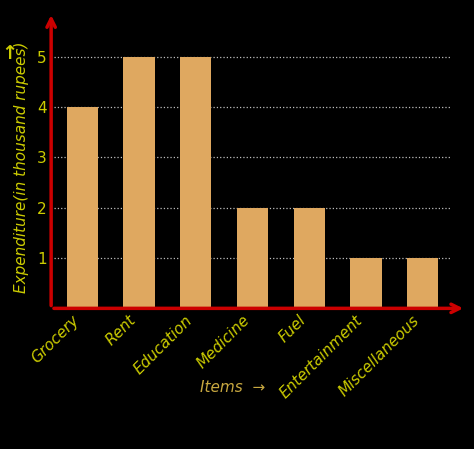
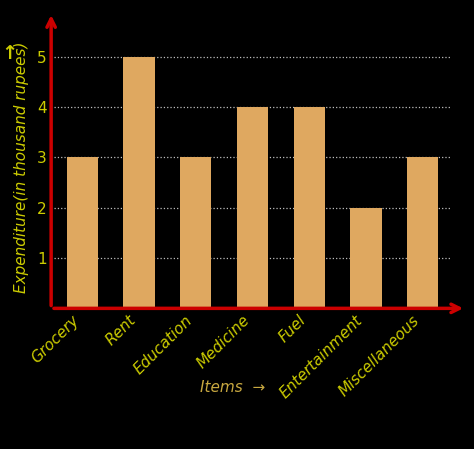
Grocery: 4 -> 3
Education: 5 -> 3
Medicine: 2 -> 4
Fuel: 2 -> 4
Entertainment: 1 -> 2
Miscellaneous: 1 -> 3
